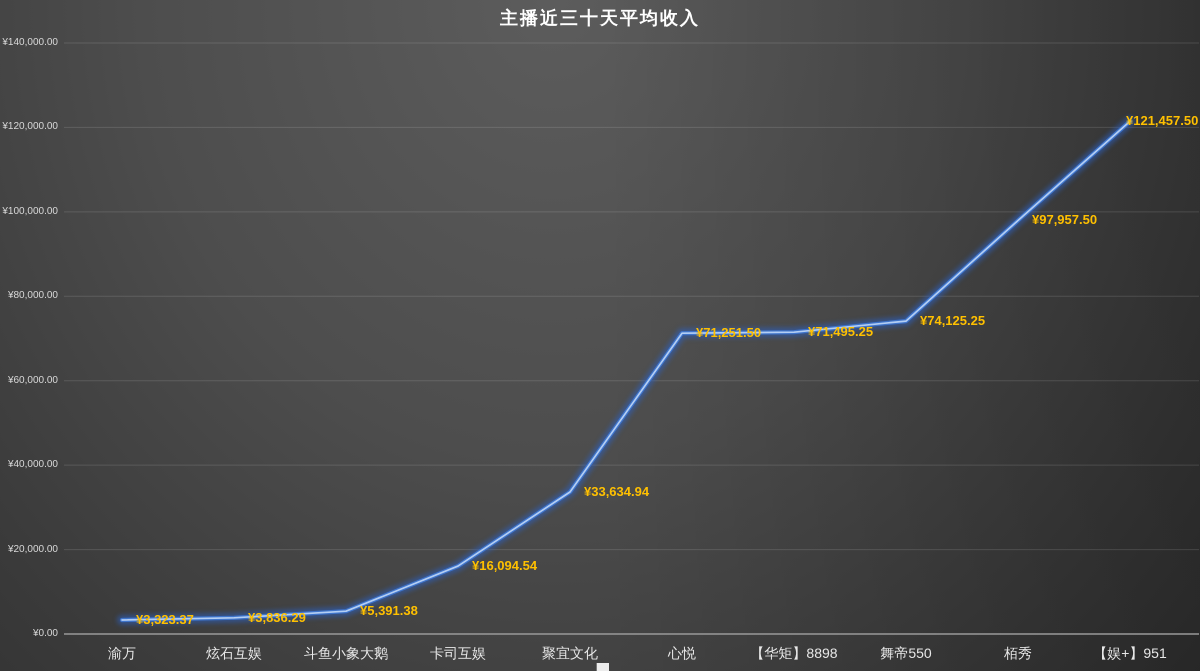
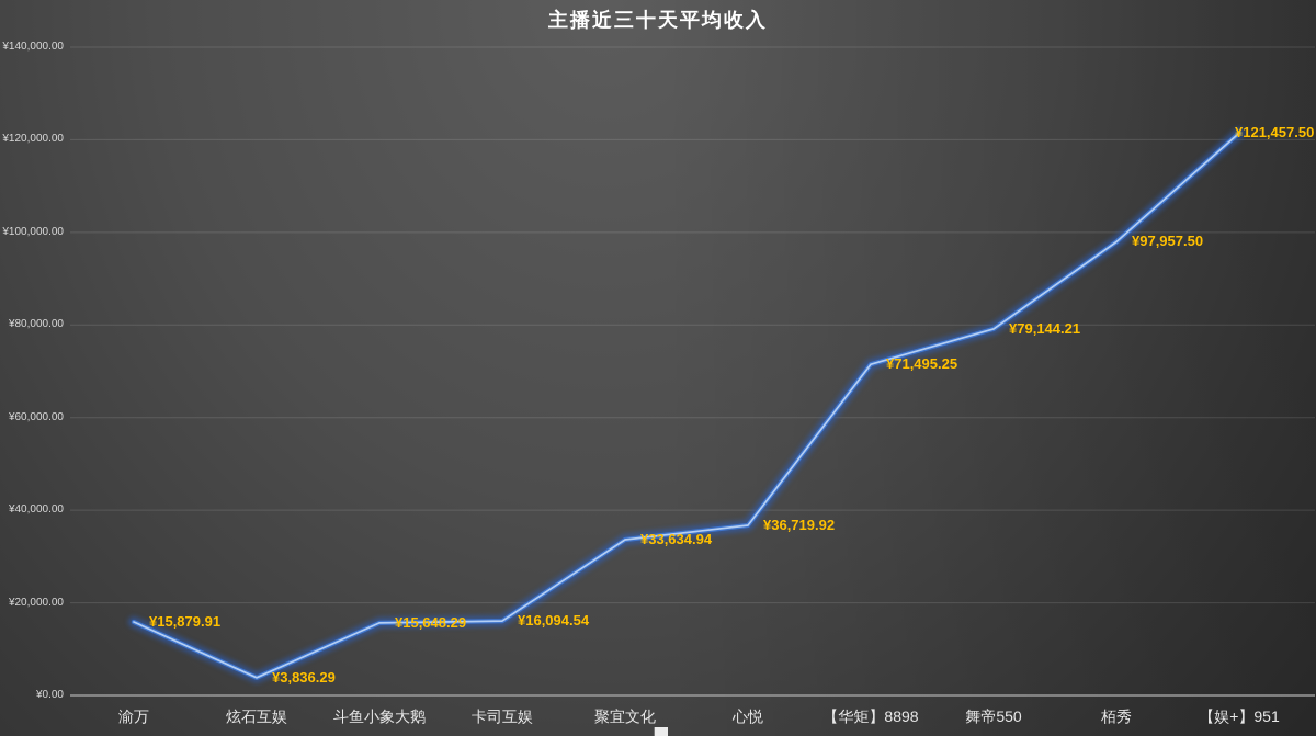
渝万: ¥3,323.37 -> ¥15,879.91
斗鱼小象大鹅: ¥5,391.38 -> ¥15,648.29
心悦: ¥71,251.50 -> ¥36,719.92
舞帝550: ¥74,125.25 -> ¥79,144.21
